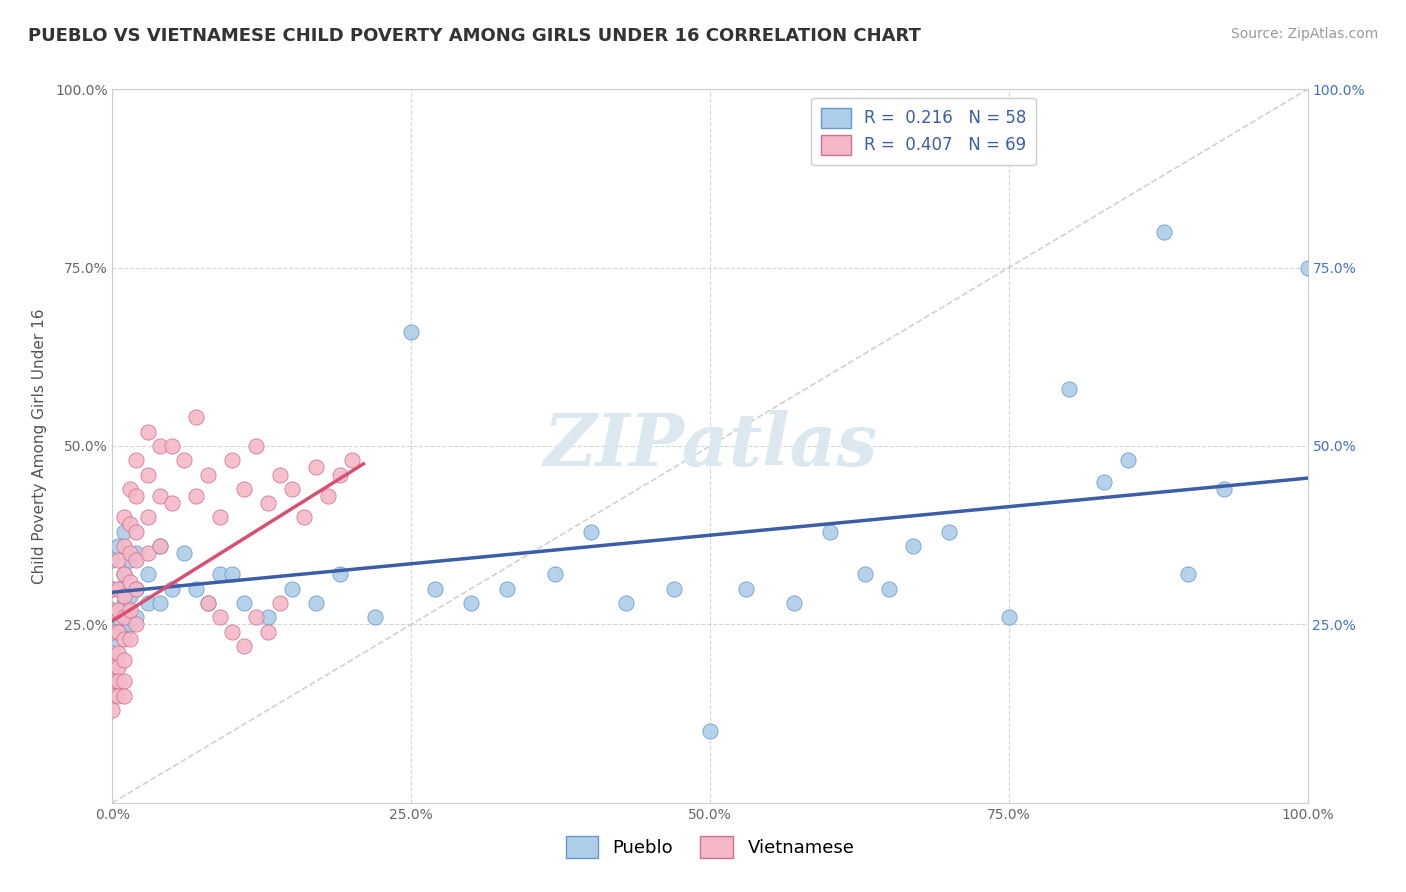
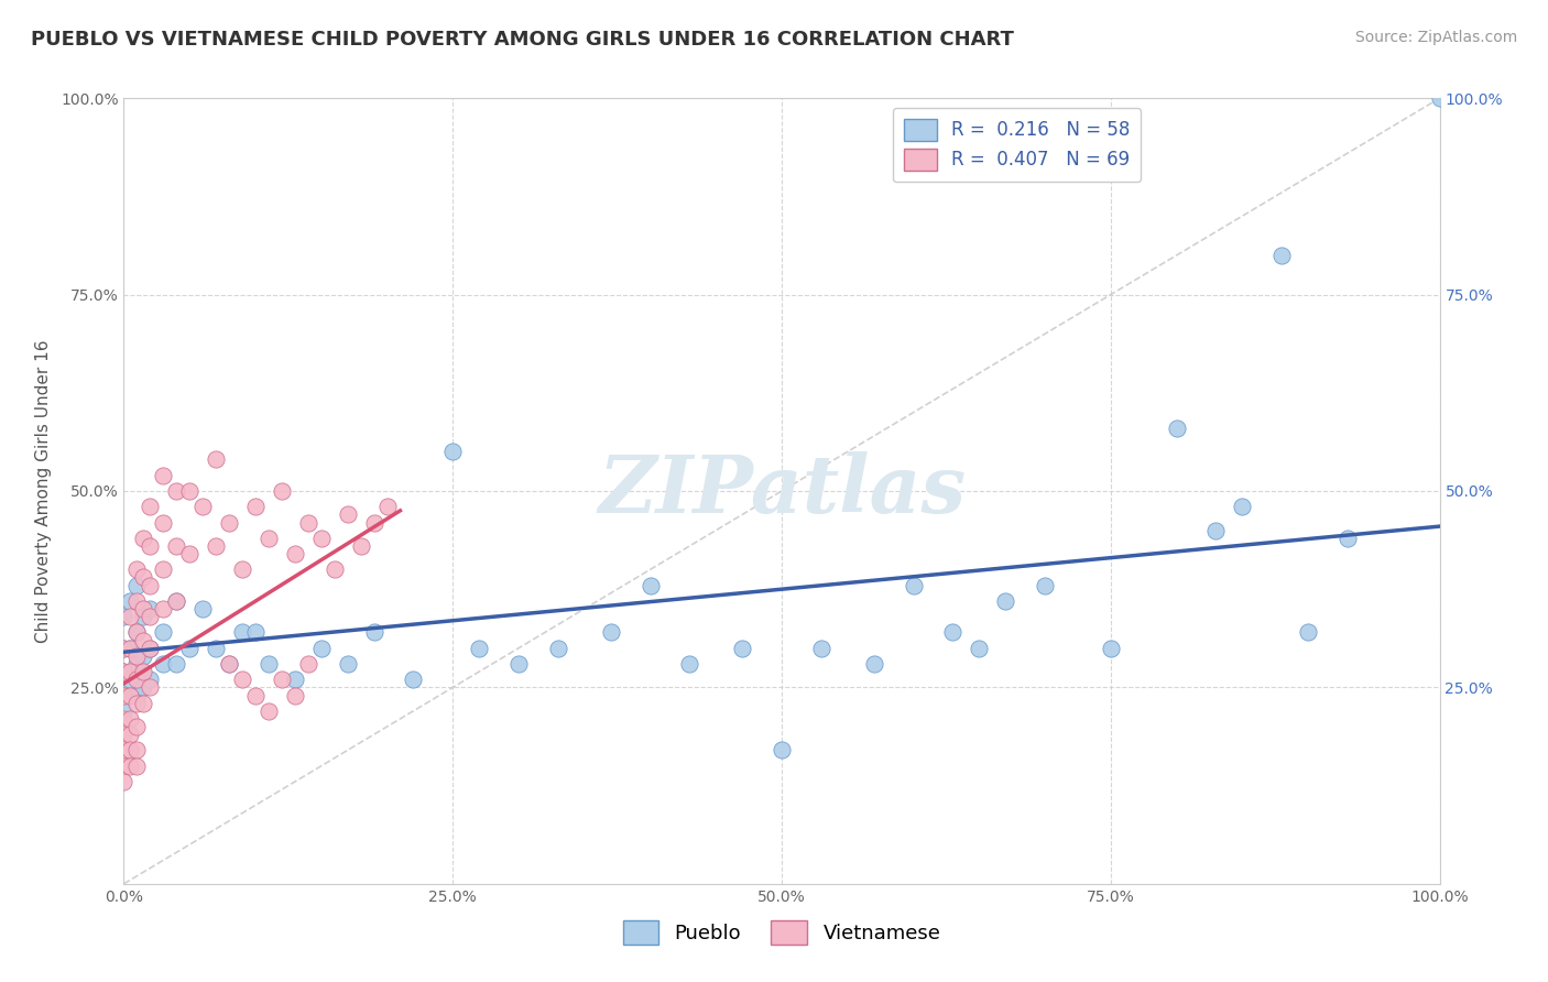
Pueblo/25.0%: 66% -> 55%
Pueblo/50.0%: 10% -> 17%
Pueblo/75.0%: 26% -> 30%
Pueblo/100.0%: 75% -> 100%
